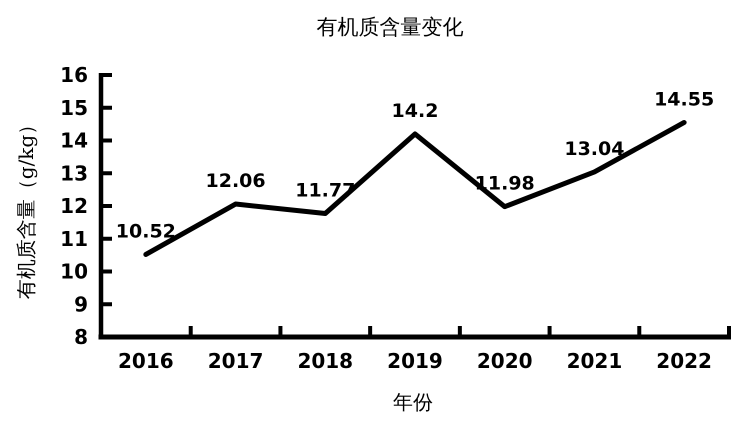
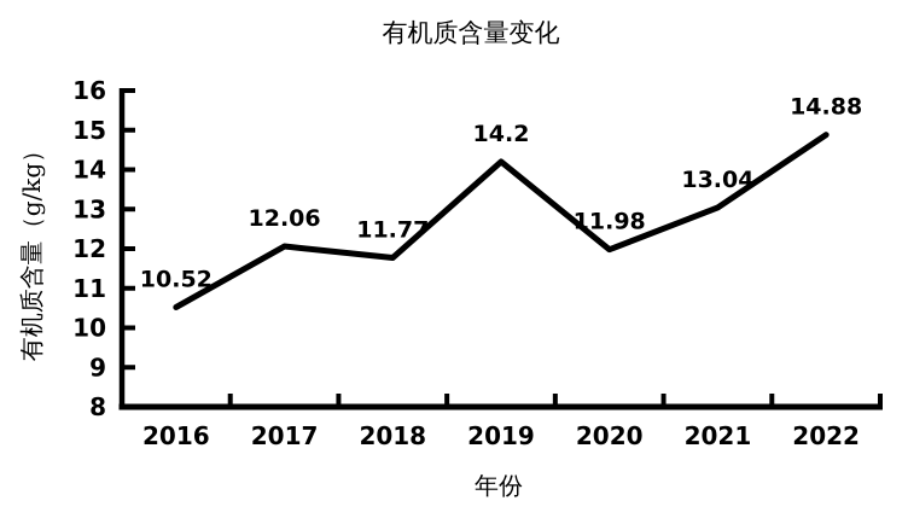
2022: 14.55 -> 14.88
